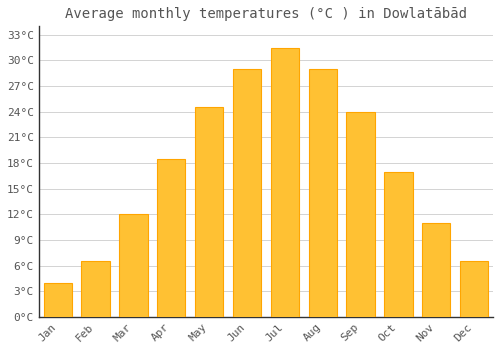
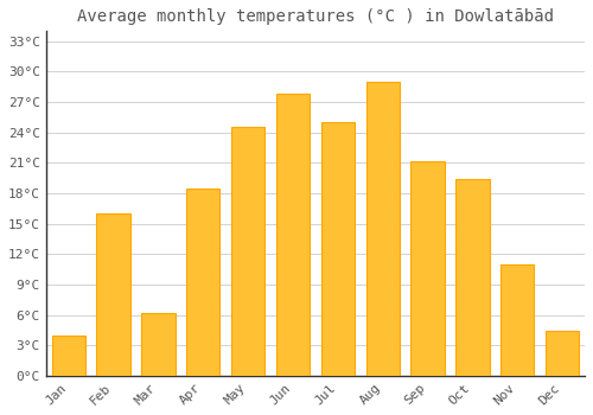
Feb: 6.5°C -> 16.0°C
Mar: 12.0°C -> 6.2°C
Jun: 29.0°C -> 27.8°C
Jul: 31.5°C -> 25.0°C
Sep: 24.0°C -> 21.2°C
Oct: 17.0°C -> 19.4°C
Dec: 6.5°C -> 4.4°C
